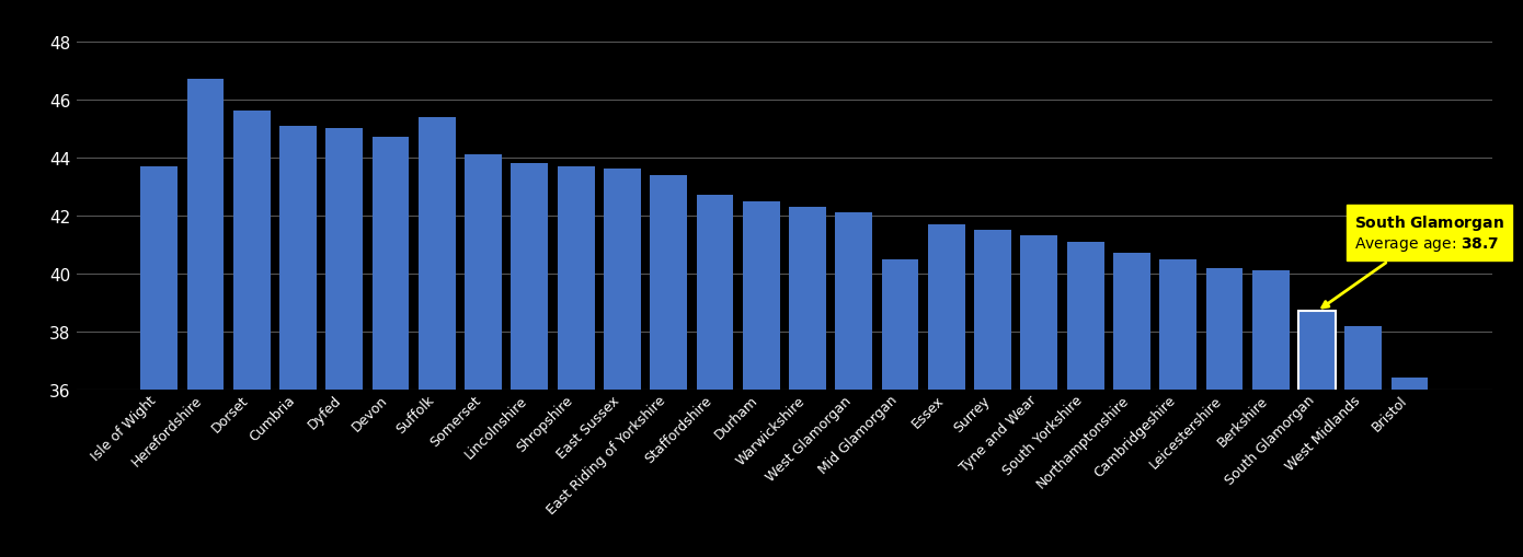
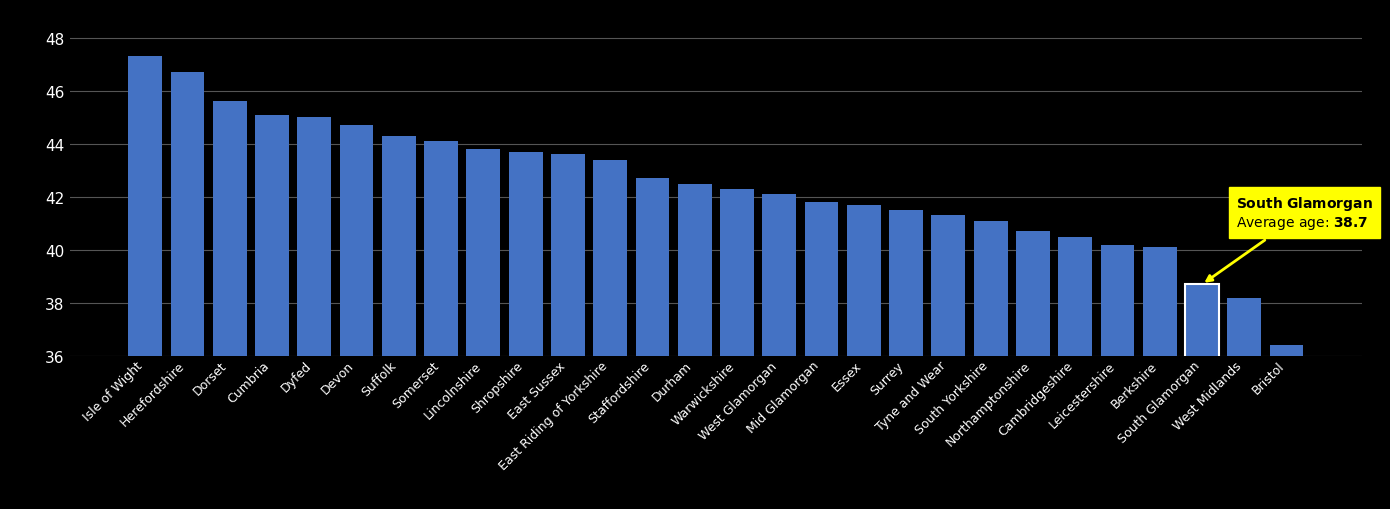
Isle of Wight: 43.7 -> 47.3
Suffolk: 45.4 -> 44.3
Mid Glamorgan: 40.5 -> 41.8
